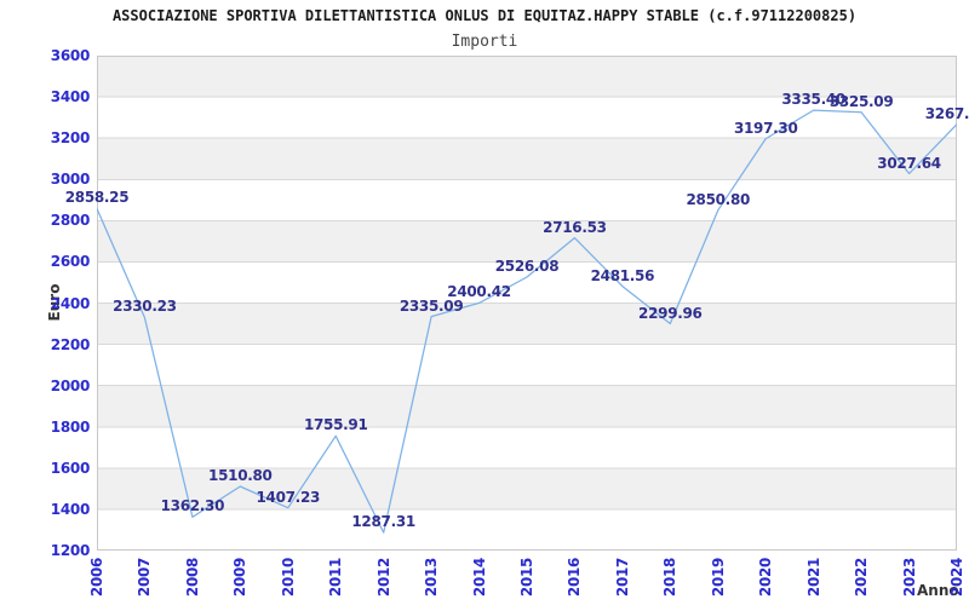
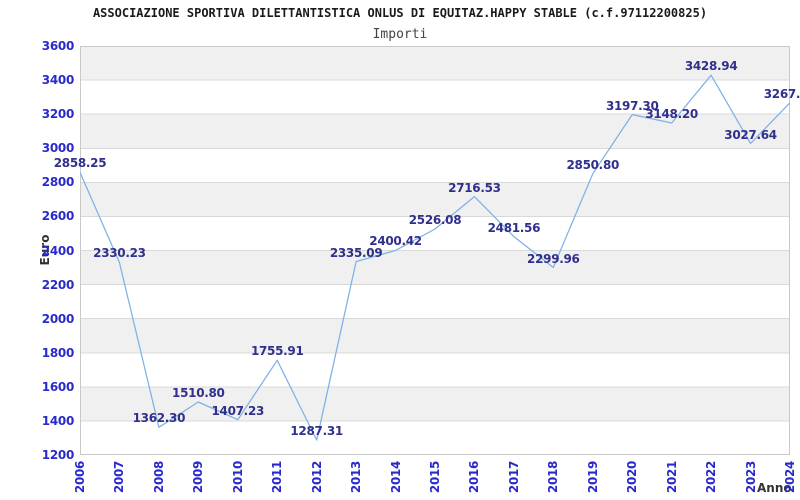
2021: 3335.40 -> 3148.20
2022: 3325.09 -> 3428.94
